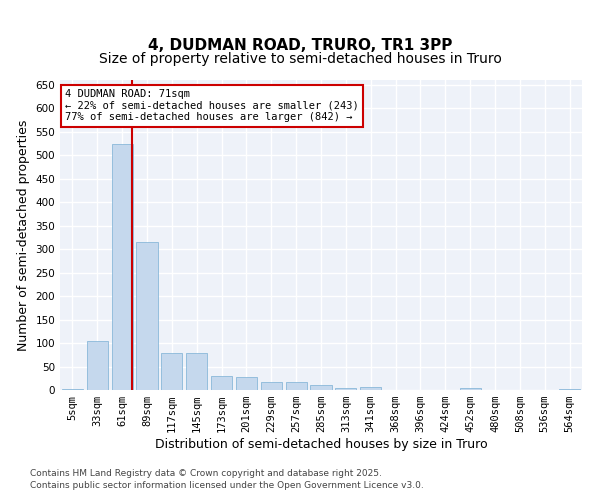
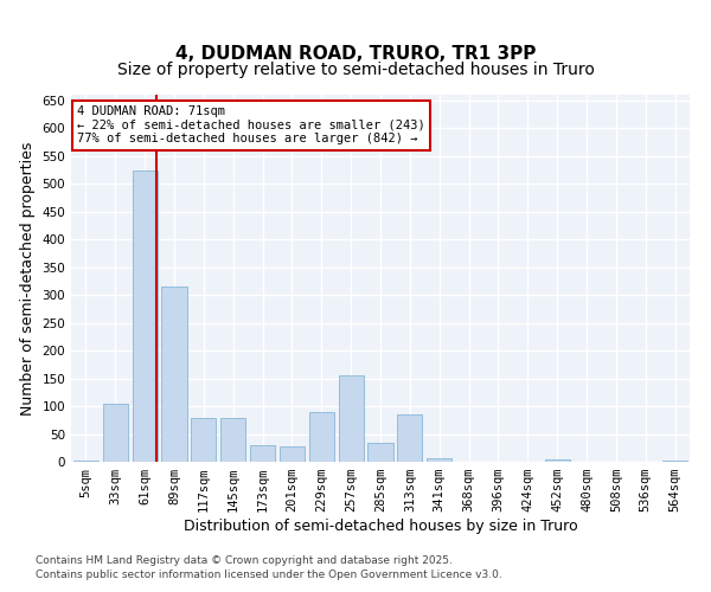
229sqm: 17 -> 90
257sqm: 16 -> 155
285sqm: 10 -> 35
313sqm: 5 -> 85
